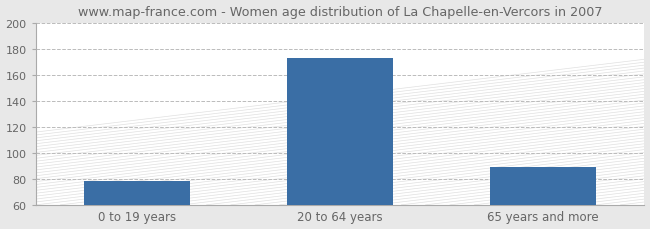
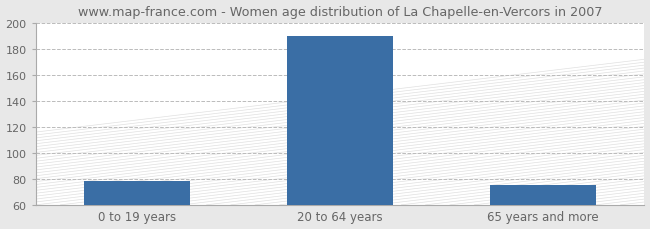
20 to 64 years: 173 -> 190
65 years and more: 89 -> 75
